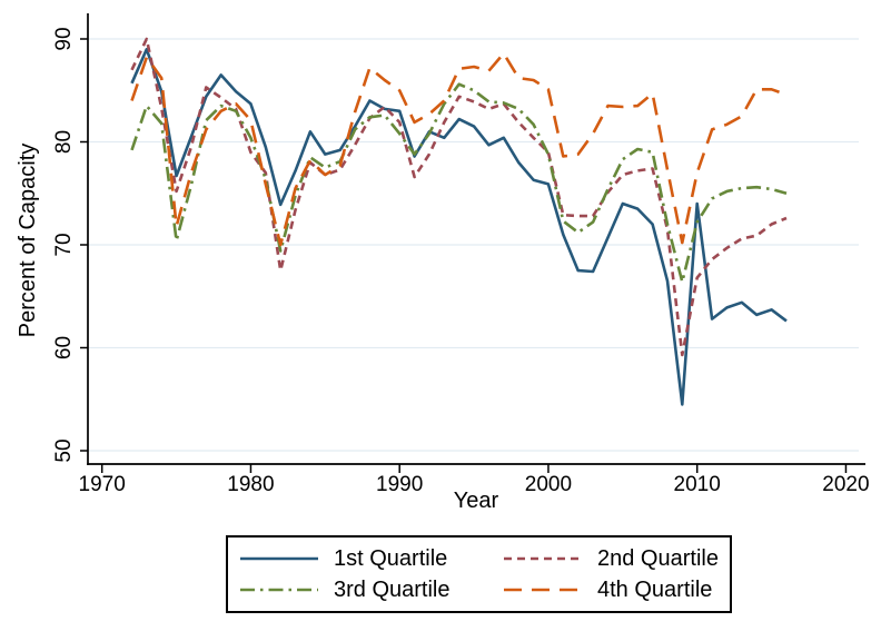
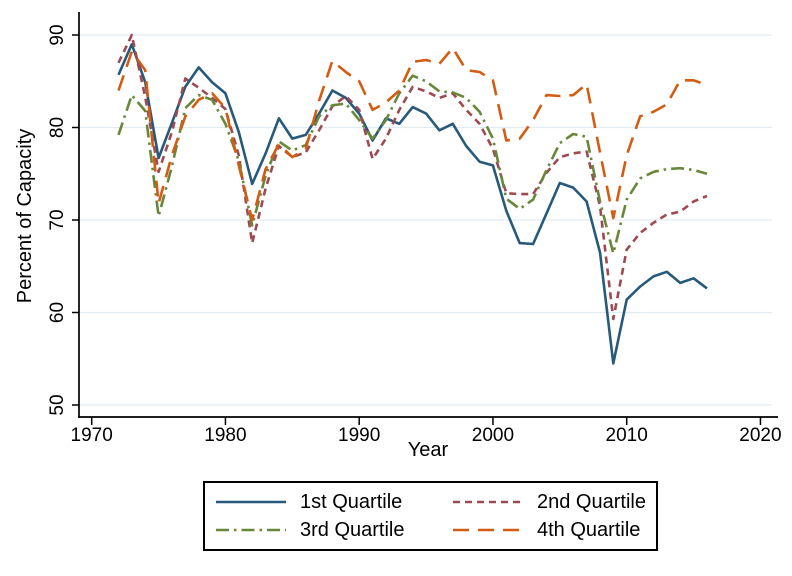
2nd Quartile/1980: 79 -> 82
1st Quartile/1990: 83 -> 82
2nd Quartile/2000: 79 -> 78
1st Quartile/2010: 74 -> 61
